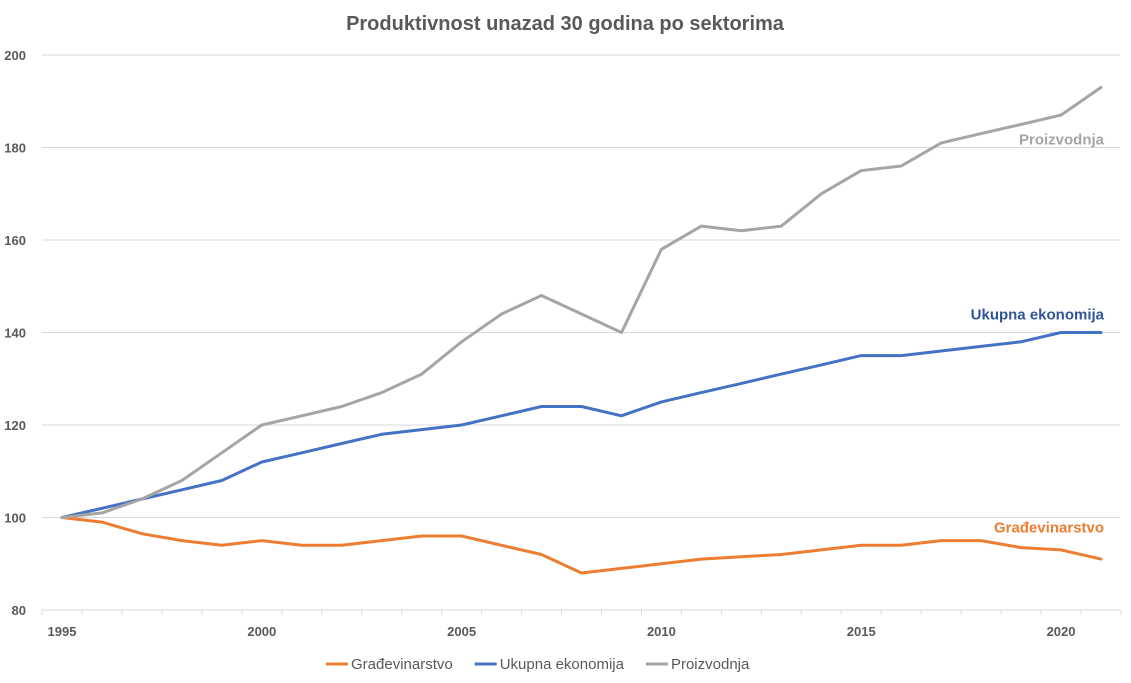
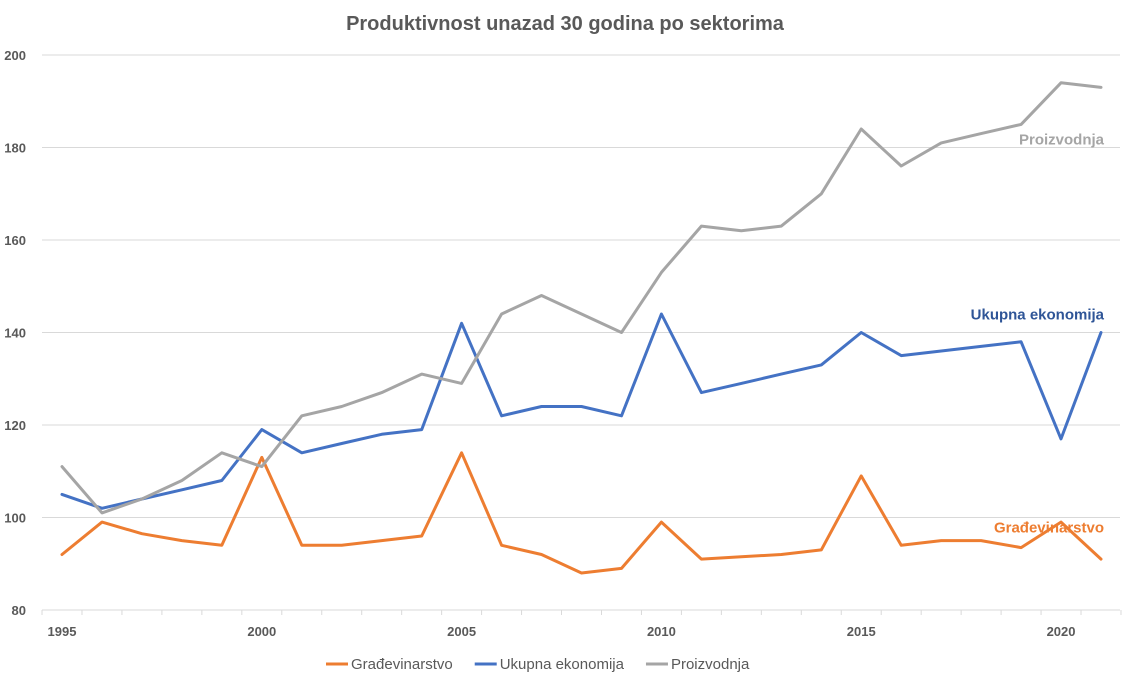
Građevinarstvo/1995: 100 -> 92
Ukupna ekonomija/1995: 100 -> 105
Proizvodnja/1995: 100 -> 111
Građevinarstvo/2000: 95 -> 113
Ukupna ekonomija/2000: 112 -> 119
Proizvodnja/2000: 120 -> 111
Građevinarstvo/2005: 96 -> 114
Ukupna ekonomija/2005: 120 -> 142
Proizvodnja/2005: 138 -> 129
Građevinarstvo/2010: 90 -> 99
Ukupna ekonomija/2010: 125 -> 144
Proizvodnja/2010: 158 -> 153
Građevinarstvo/2015: 94 -> 109
Ukupna ekonomija/2015: 135 -> 140
Proizvodnja/2015: 175 -> 184
Građevinarstvo/2020: 93 -> 99
Ukupna ekonomija/2020: 140 -> 117
Proizvodnja/2020: 187 -> 194
